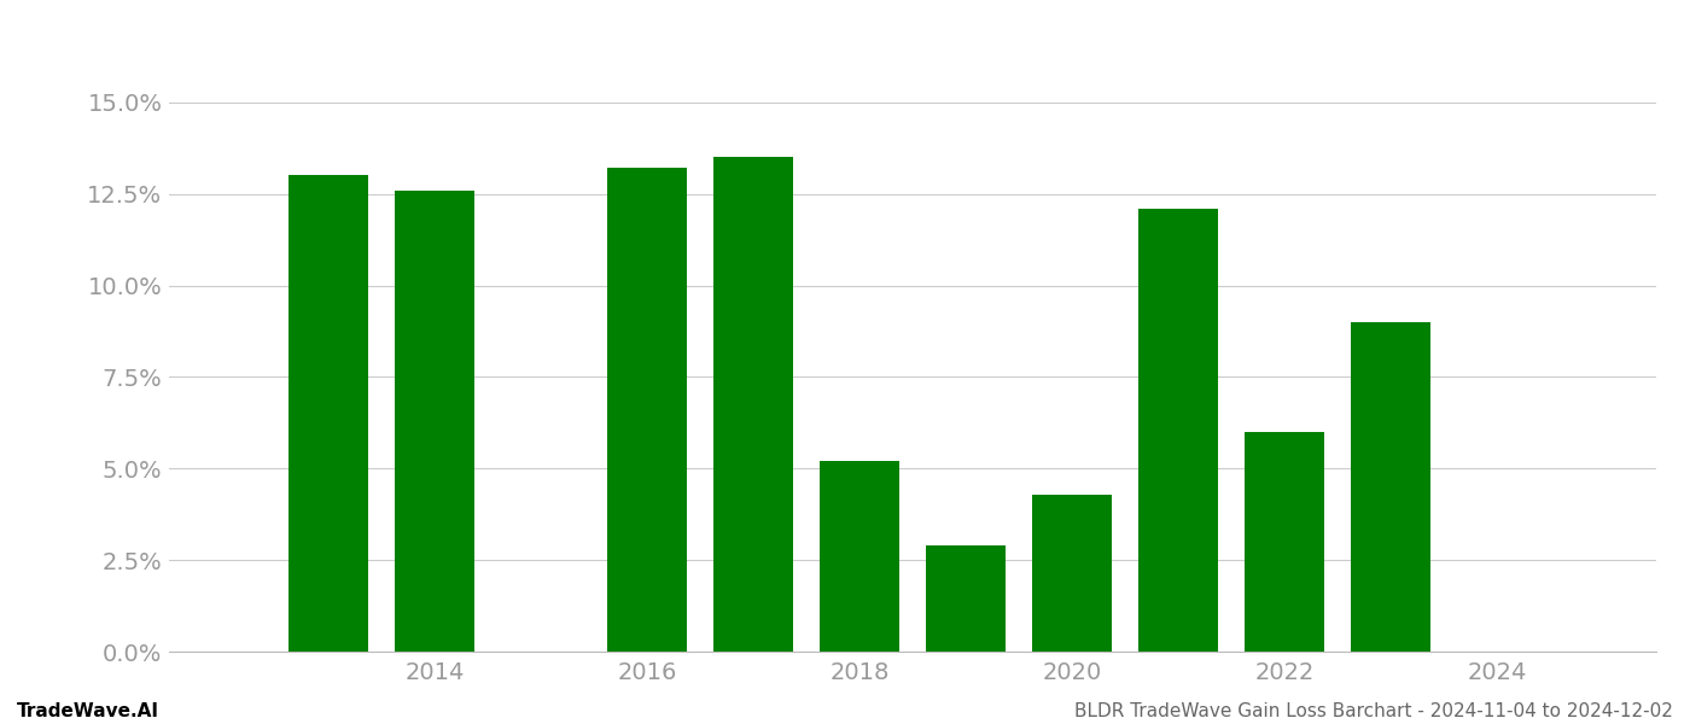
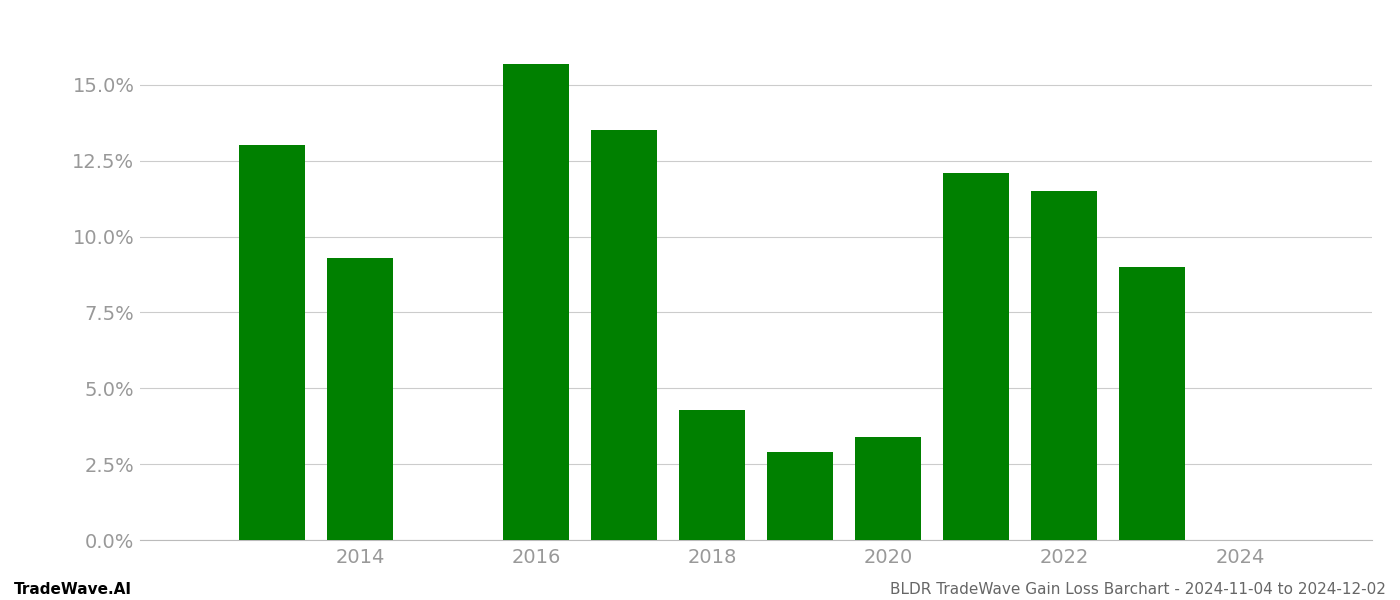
2014: 12.6% -> 9.3%
2016: 13.2% -> 15.7%
2018: 5.2% -> 4.3%
2020: 4.3% -> 3.4%
2022: 6.0% -> 11.5%
